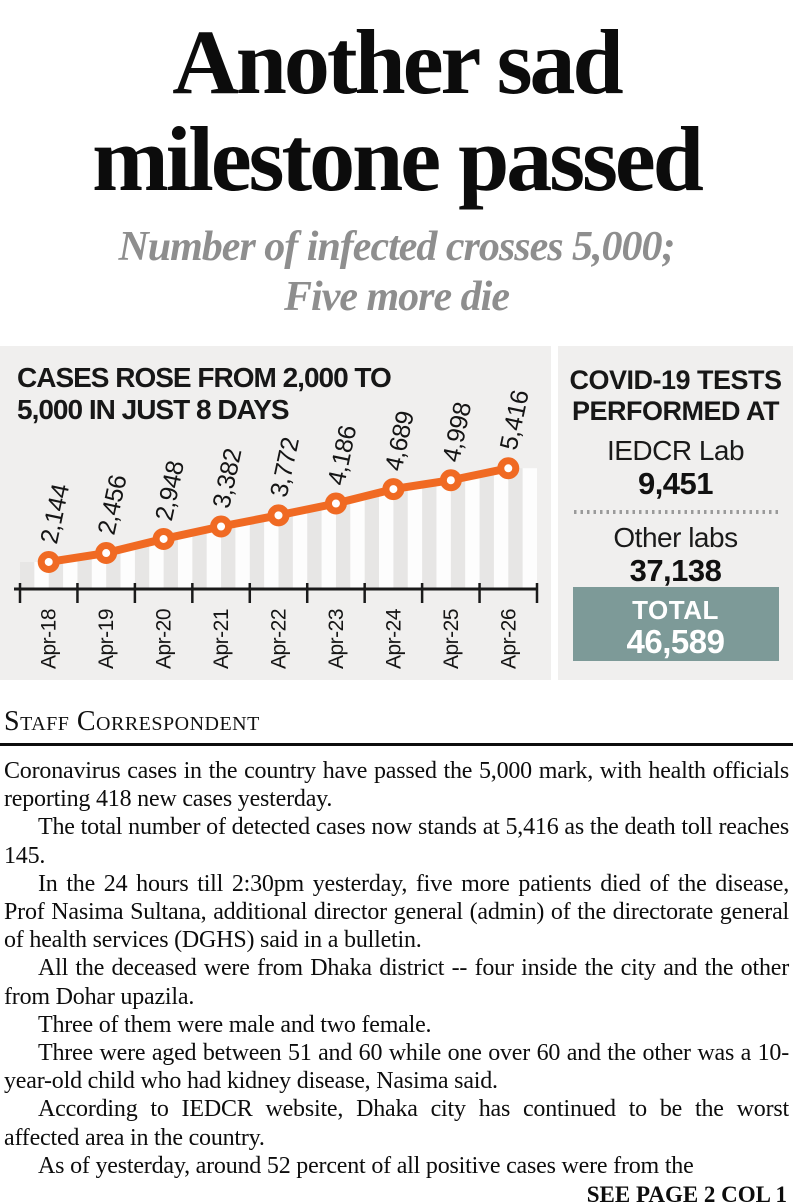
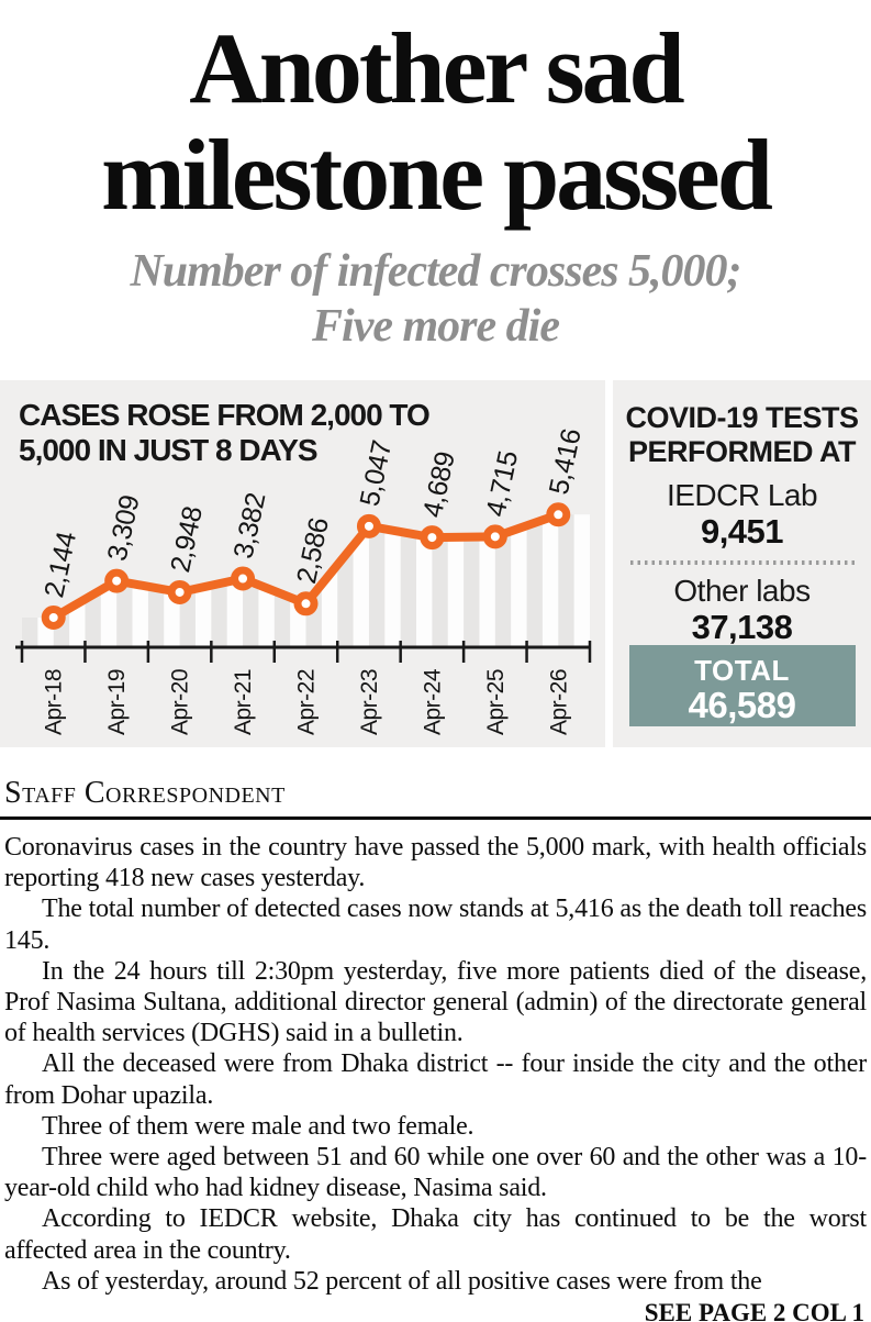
Apr-19: 2,456 -> 3,309
Apr-22: 3,772 -> 2,586
Apr-23: 4,186 -> 5,047
Apr-25: 4,998 -> 4,715
